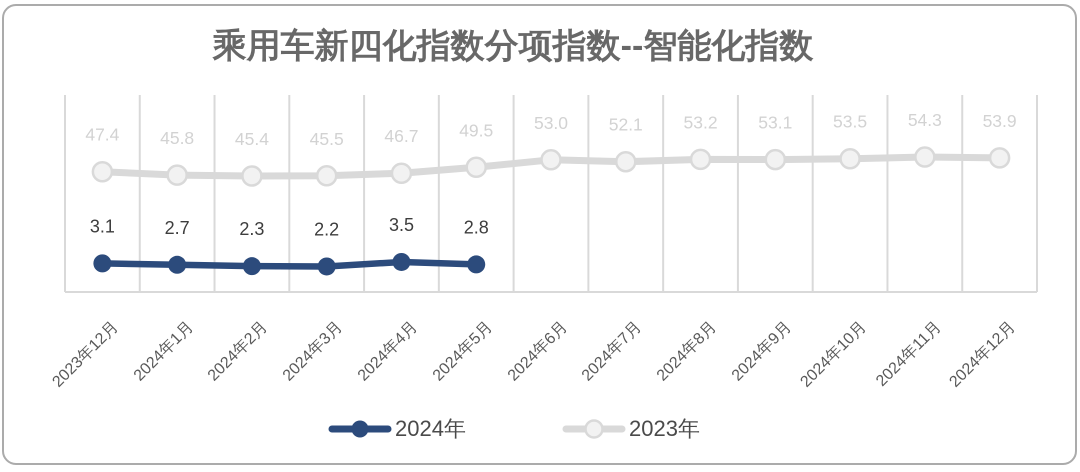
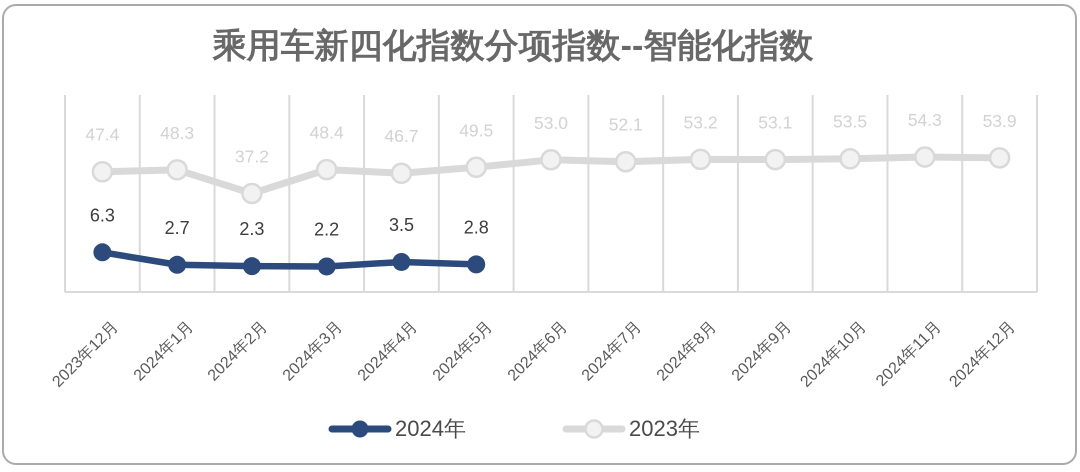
2024年/2023年12月: 3.1 -> 6.3
2023年/2024年1月: 45.8 -> 48.3
2023年/2024年2月: 45.4 -> 37.2
2023年/2024年3月: 45.5 -> 48.4
